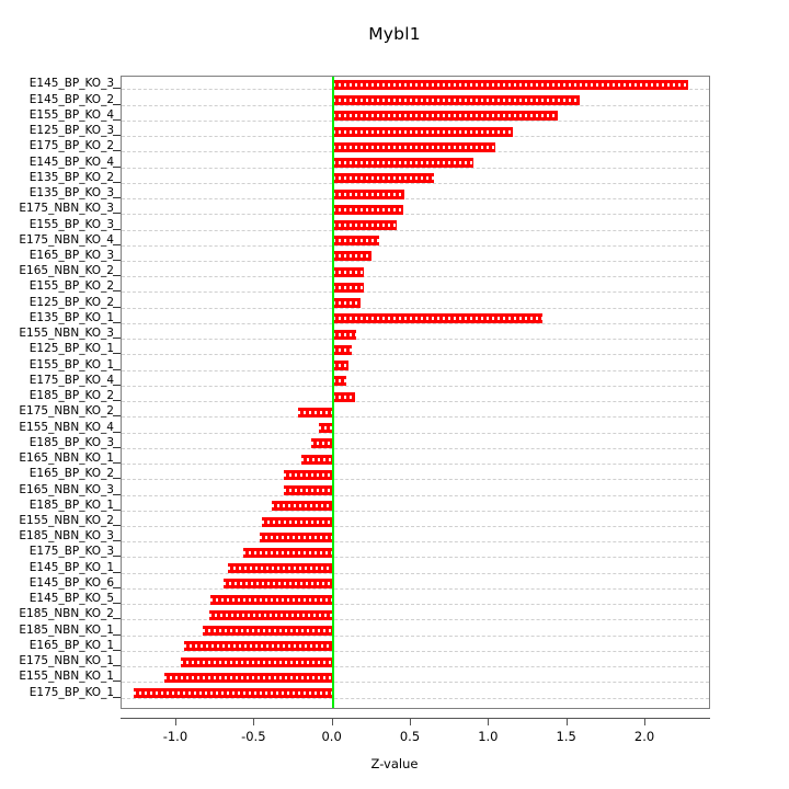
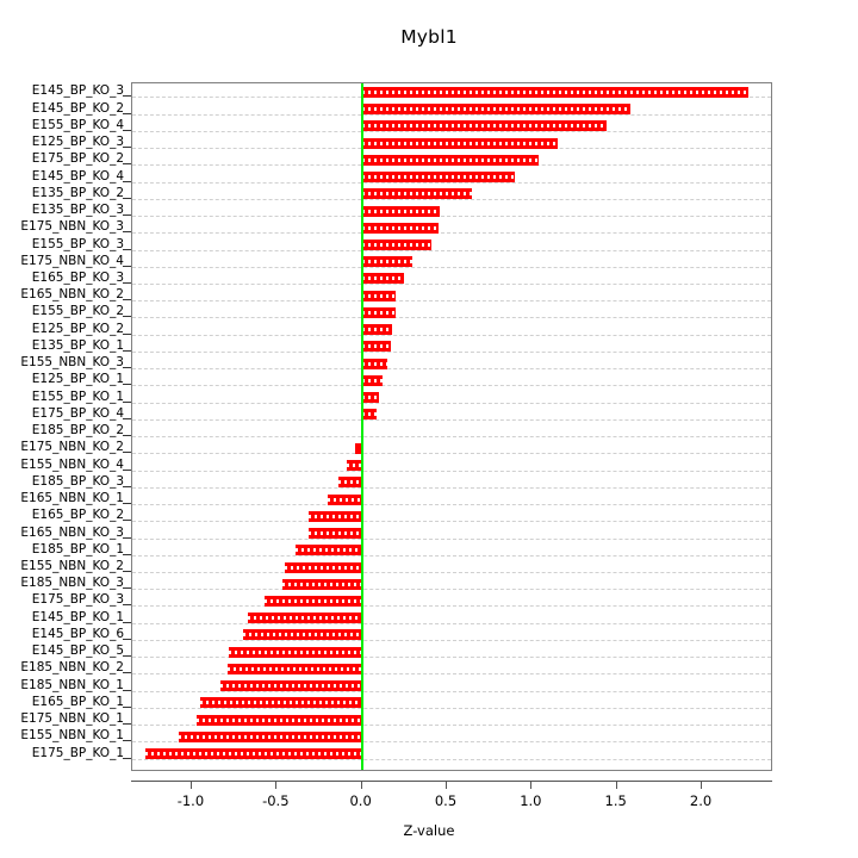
E135_BP_KO_1: 1.34 -> 0.17
E185_BP_KO_2: 0.14 -> 0.01
E175_NBN_KO_2: -0.22 -> -0.04
